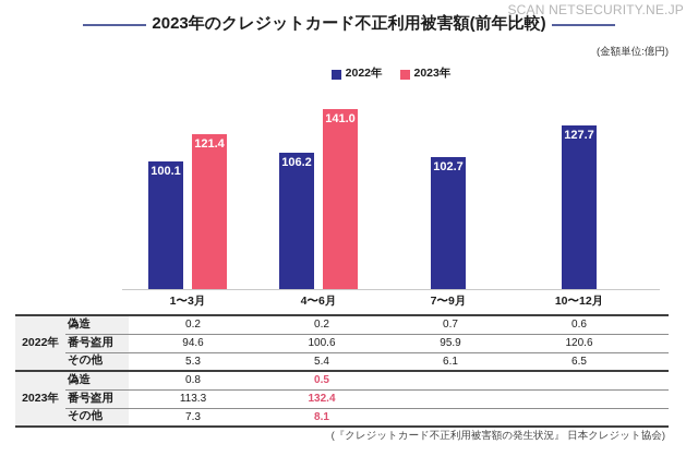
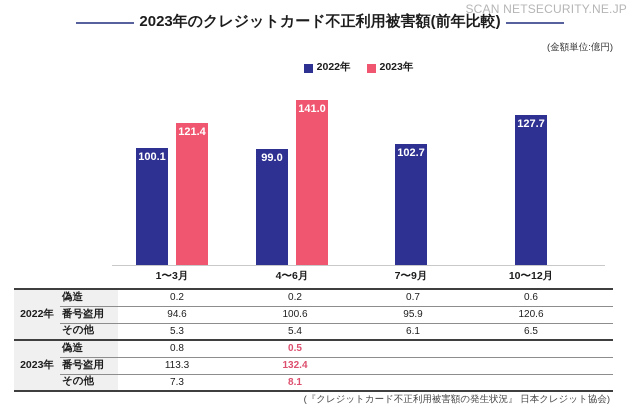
2022年/4〜6月: 106.2 -> 99.0
